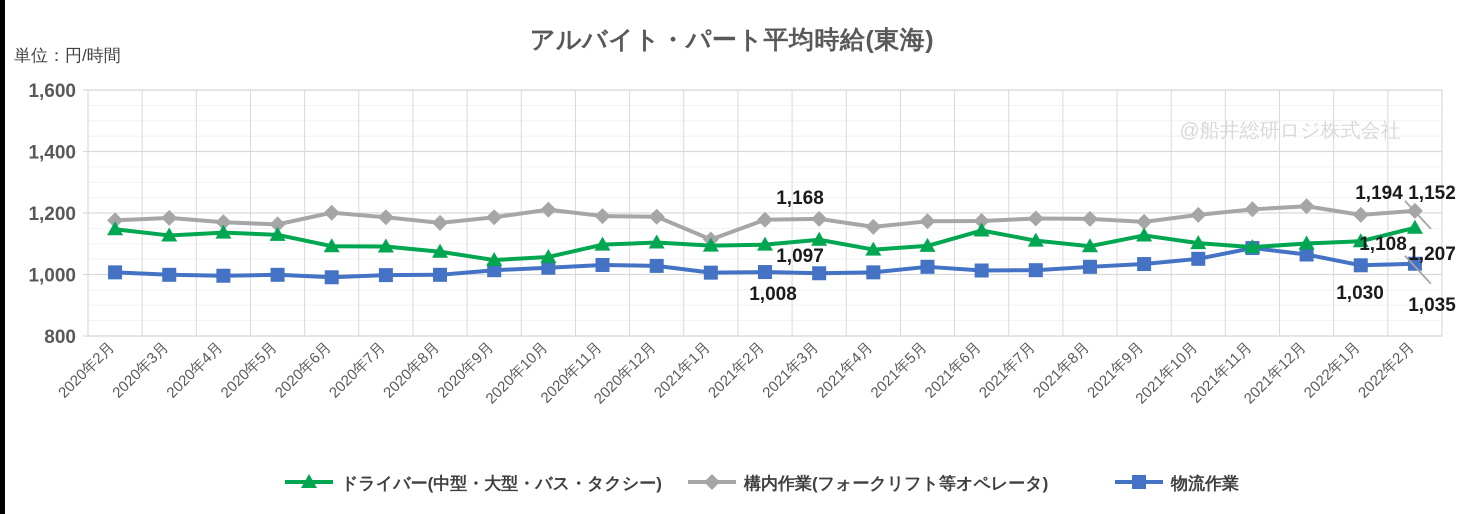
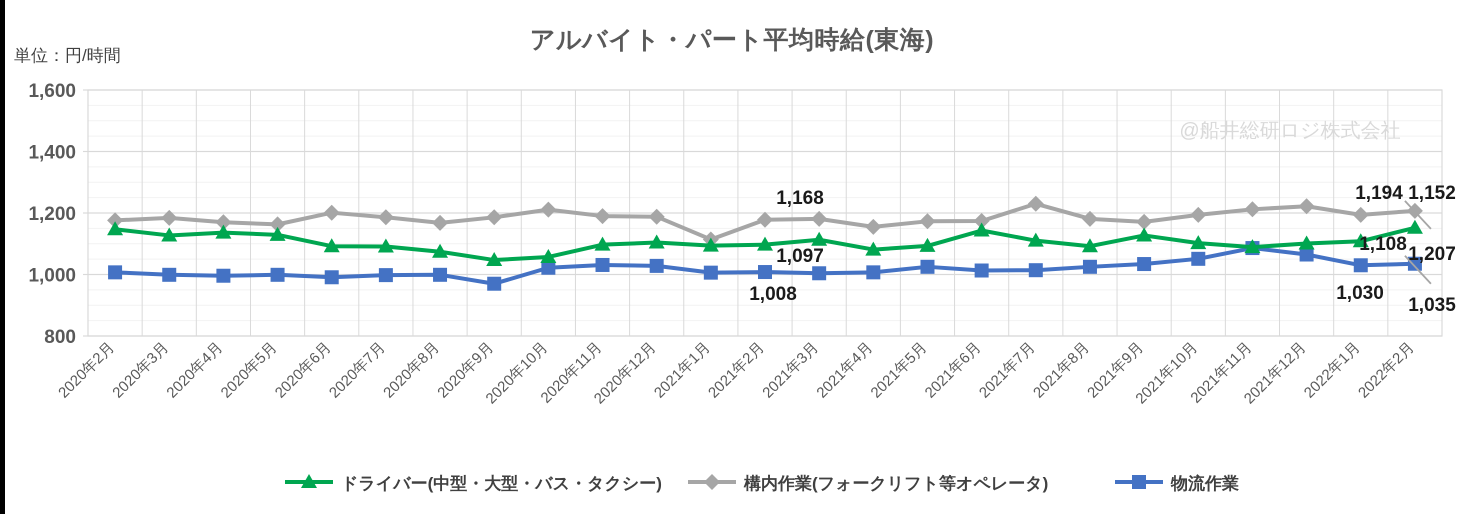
物流作業/2020年9月: 1010 -> 970
構内作業(フォークリフト等オペレータ)/2021年7月: 1180 -> 1230
